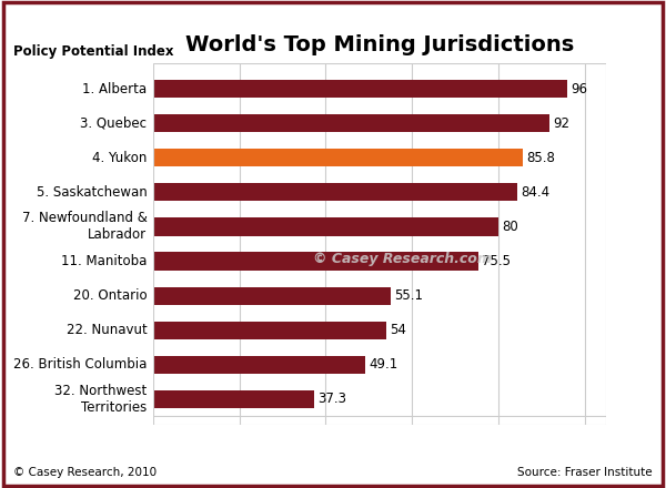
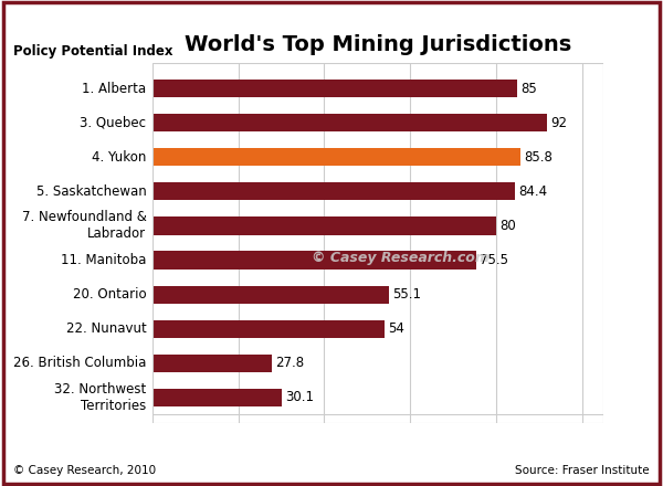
1. Alberta: 96 -> 85
26. British Columbia: 49.1 -> 27.8
32. Northwest Territories: 37.3 -> 30.1
